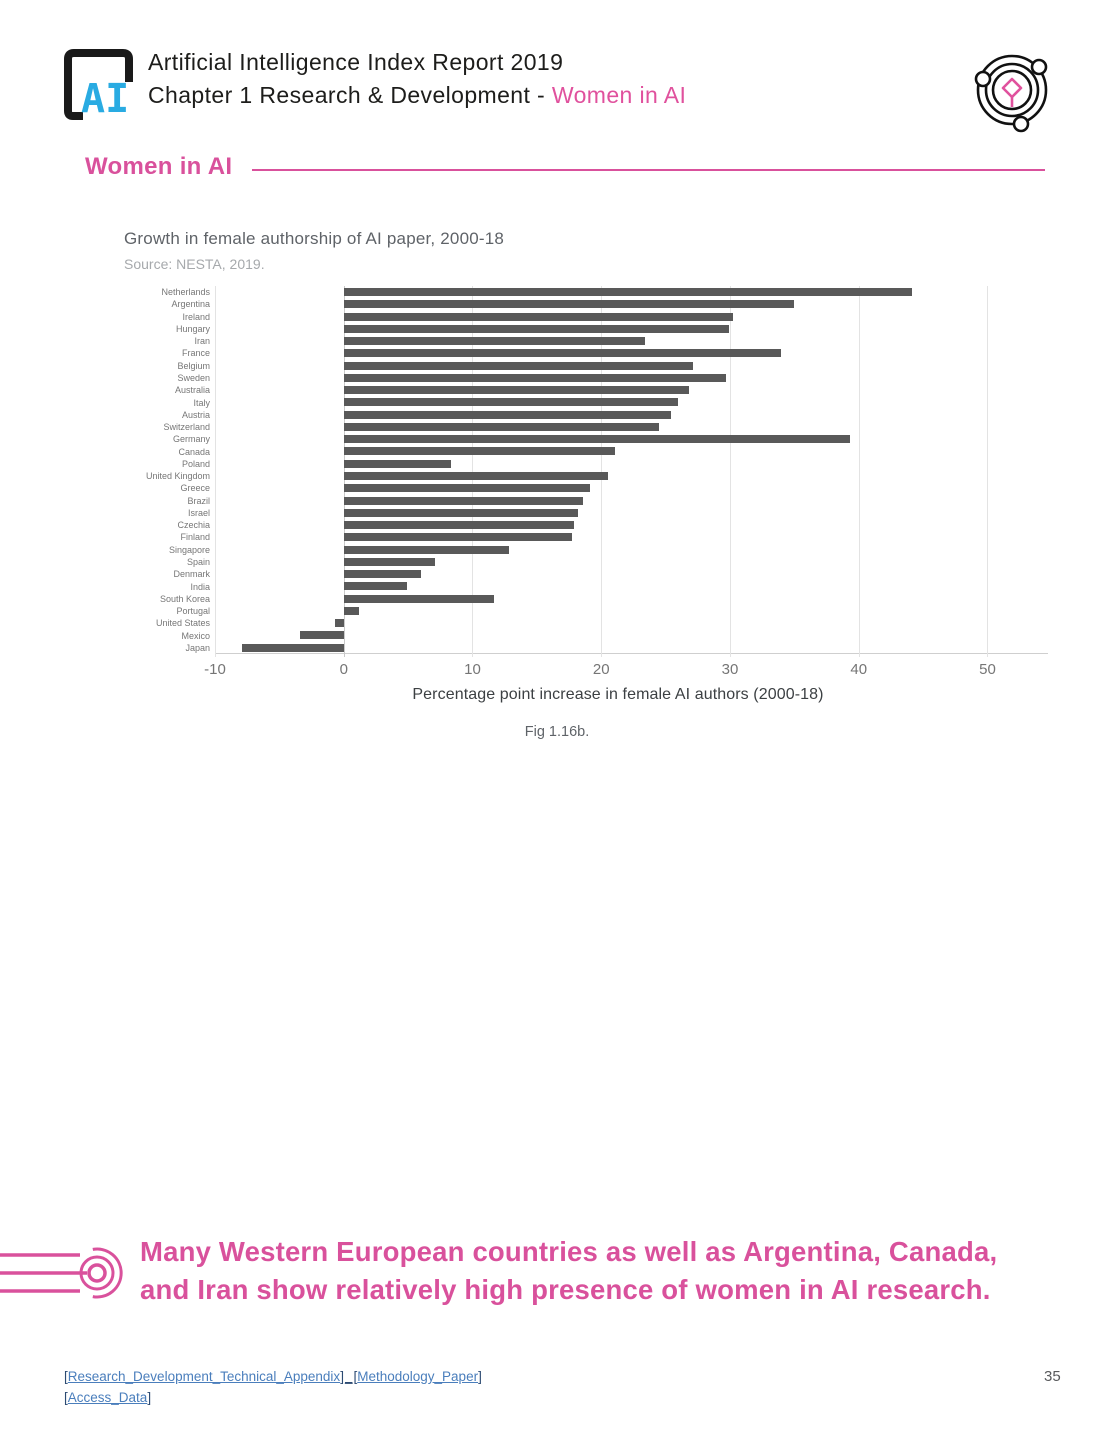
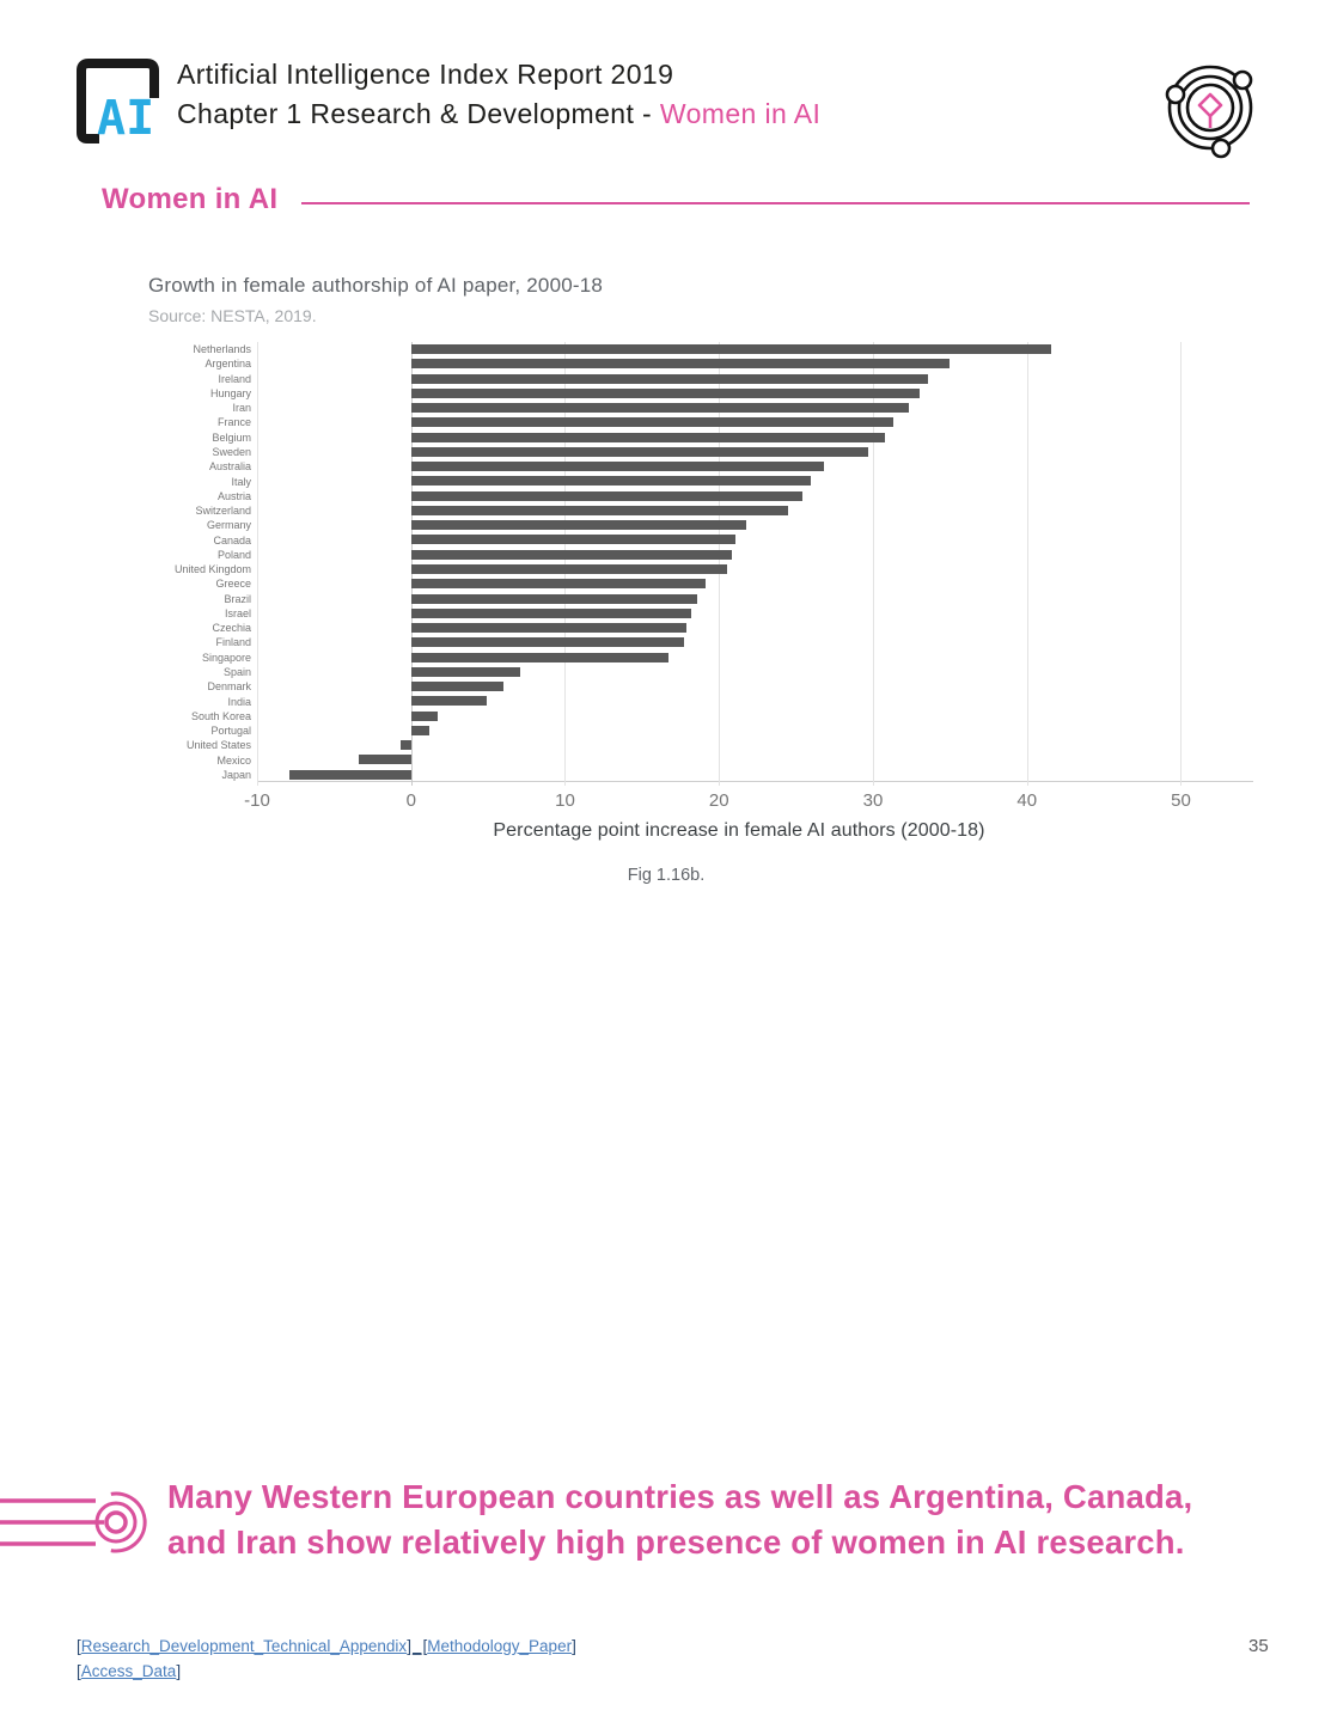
Netherlands: 44.1 -> 41.6
Ireland: 30.2 -> 33.6
Hungary: 29.9 -> 33.0
Iran: 23.4 -> 32.3
France: 34.0 -> 31.3
Belgium: 27.1 -> 30.8
Germany: 39.3 -> 21.8
Poland: 8.3 -> 20.8
Singapore: 12.8 -> 16.7
South Korea: 11.7 -> 1.7
